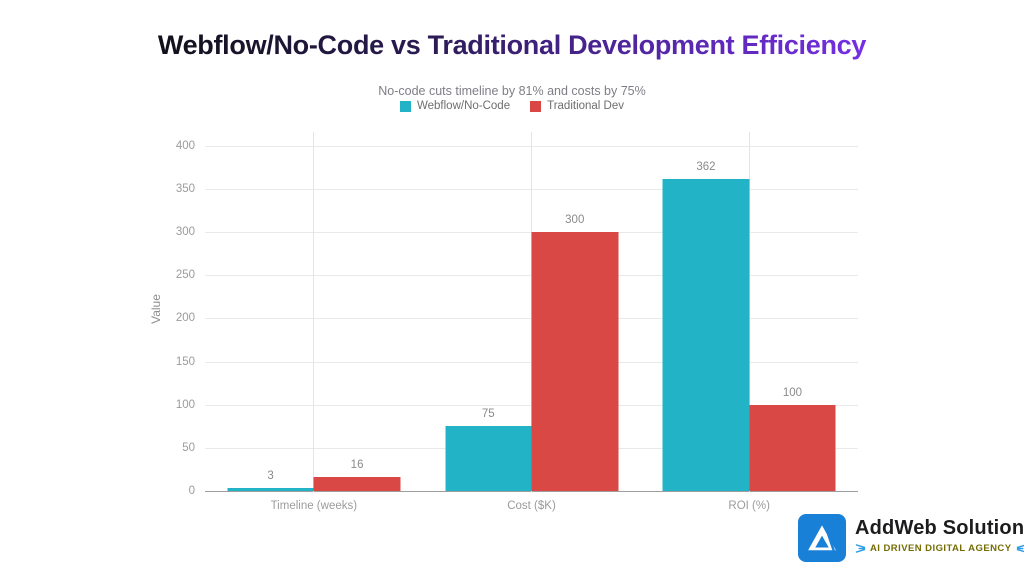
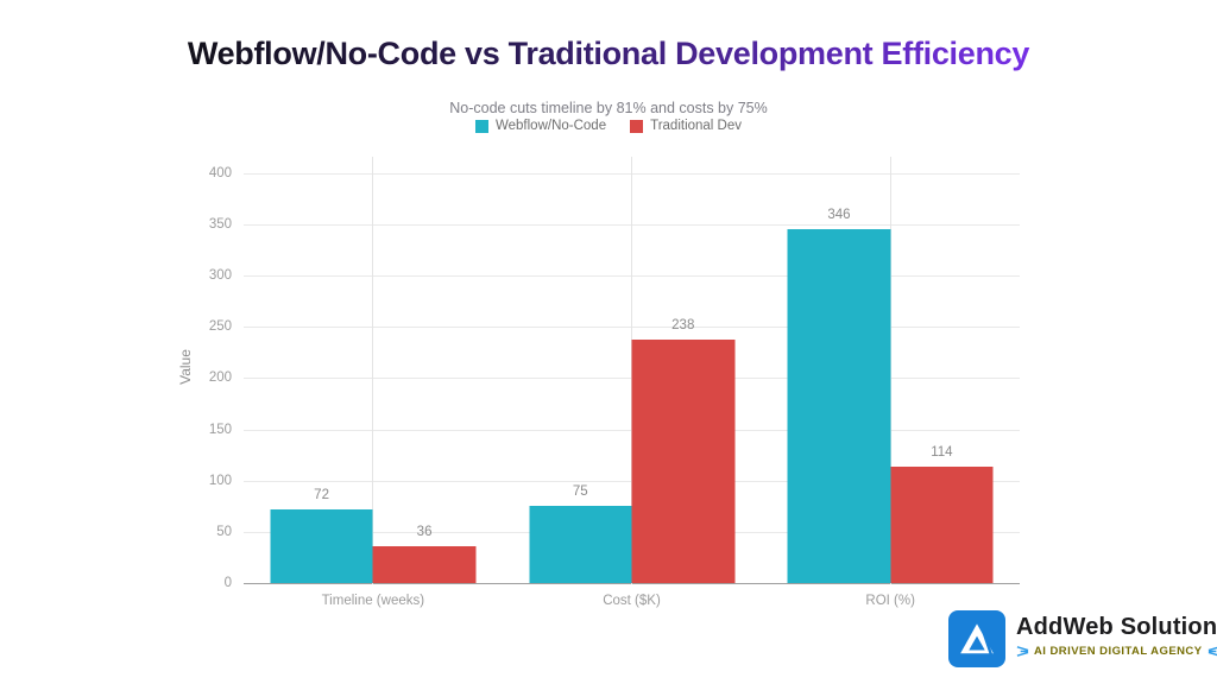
Webflow/No-Code/Timeline (weeks): 3 -> 72
Traditional Dev/Timeline (weeks): 16 -> 36
Traditional Dev/Cost ($K): 300 -> 238
Webflow/No-Code/ROI (%): 362 -> 346
Traditional Dev/ROI (%): 100 -> 114
